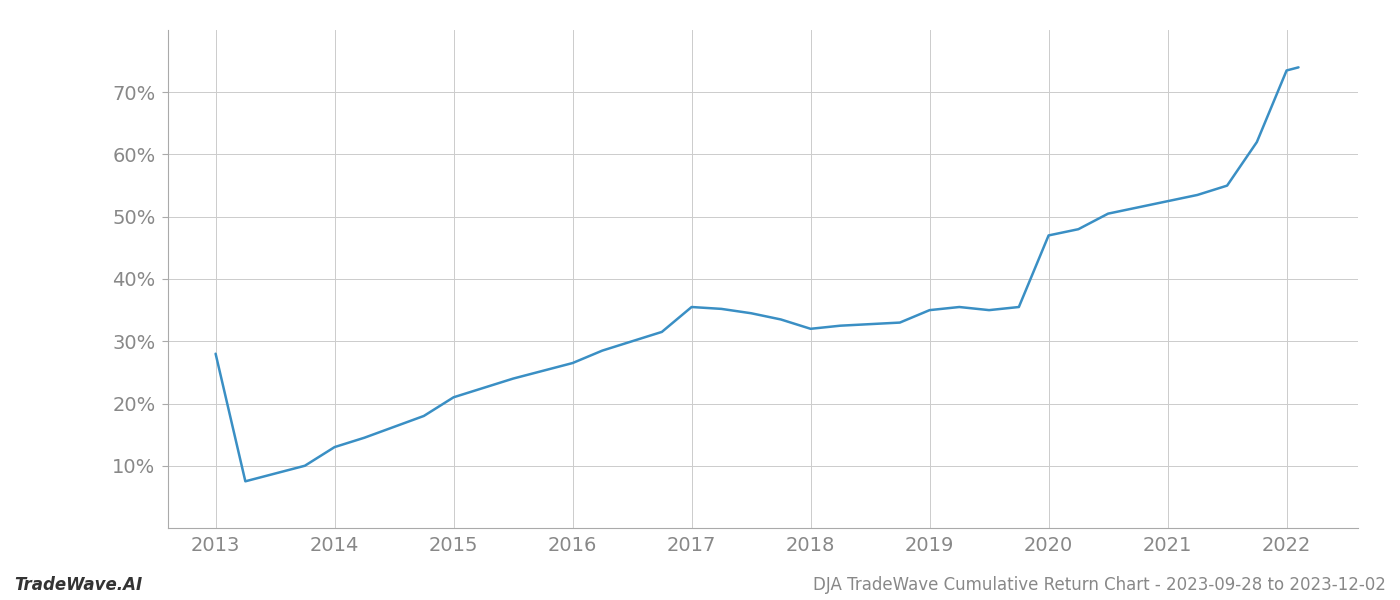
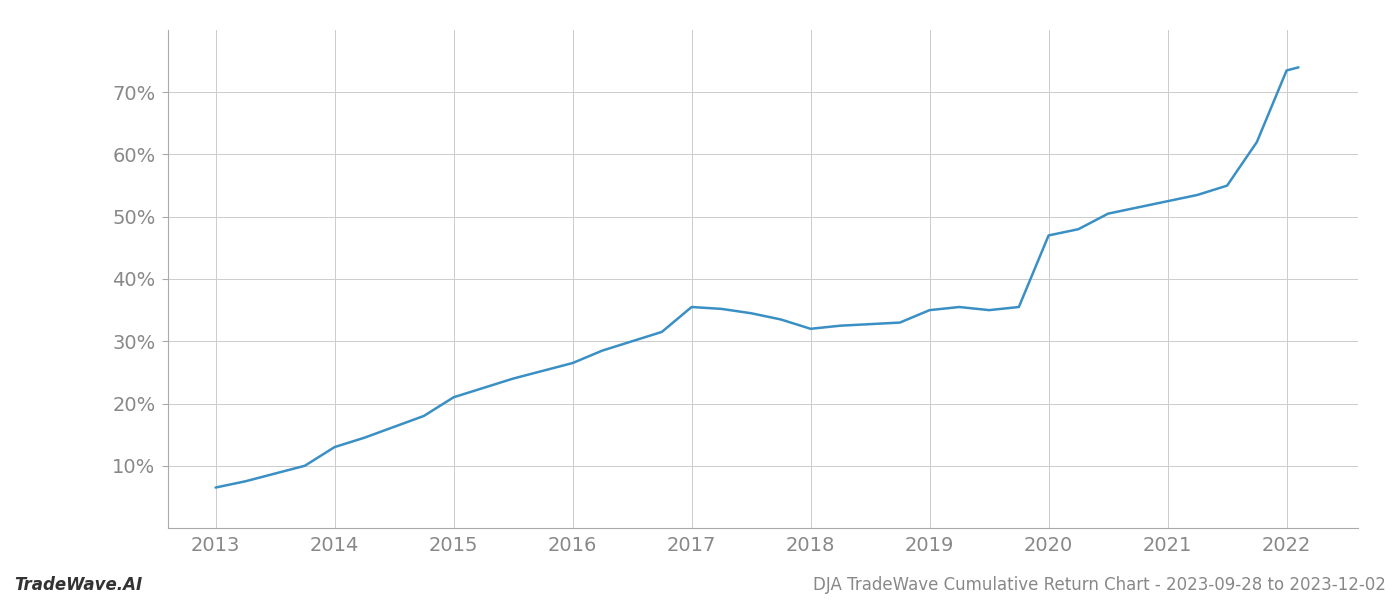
2013: 28.0% -> 6.5%
